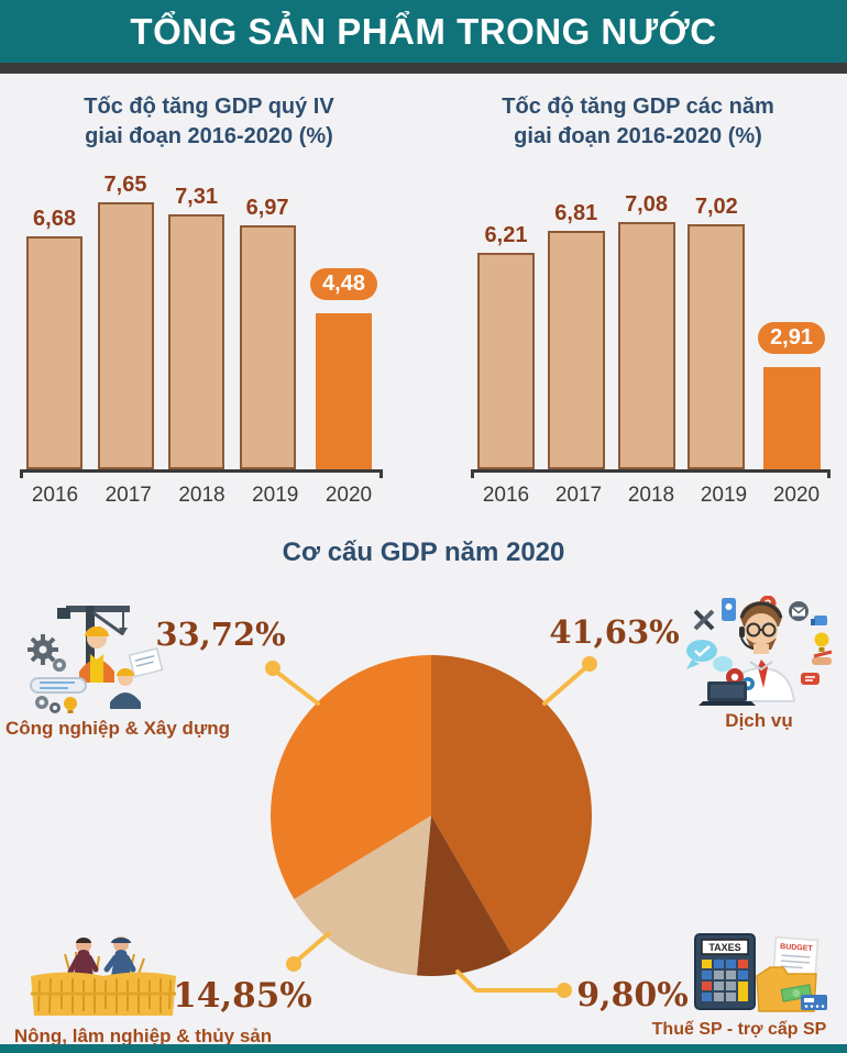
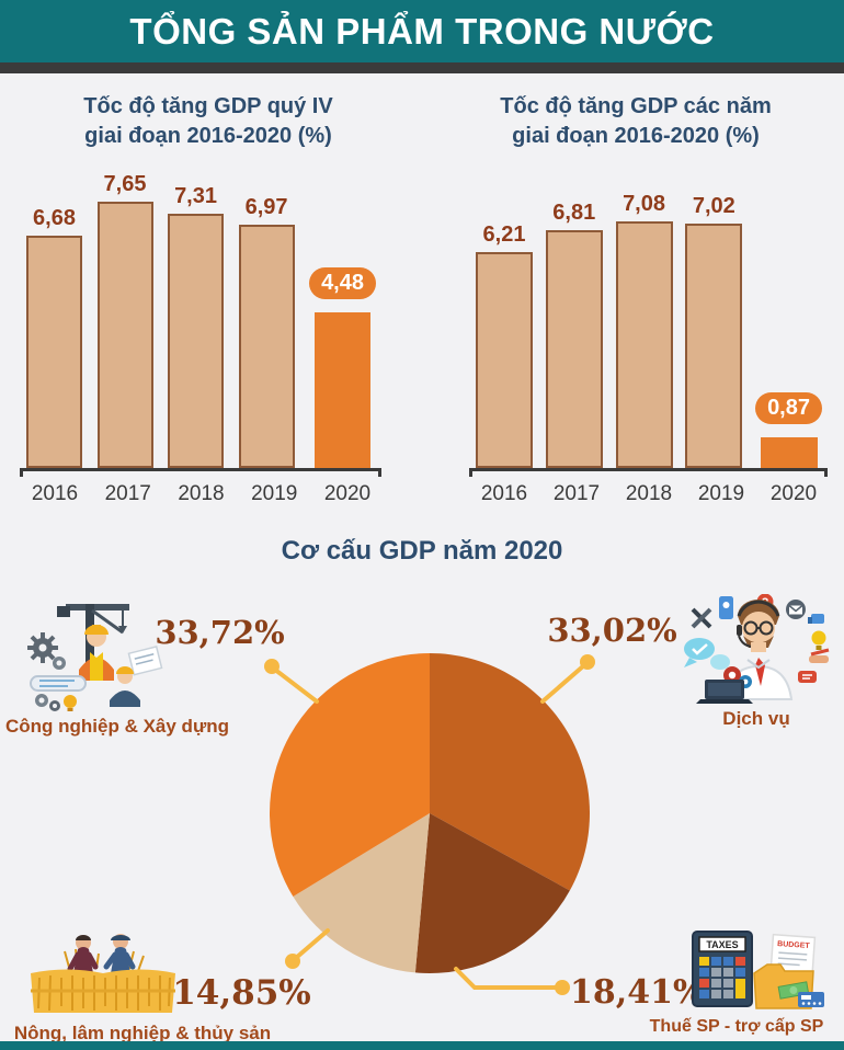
Tốc độ tăng GDP các năm/2020: 2,91 -> 0,87
Cơ cấu GDP năm 2020/Dịch vụ: 41,63% -> 33,02%
Cơ cấu GDP năm 2020/Thuế SP - trợ cấp SP: 9,80% -> 18,41%
